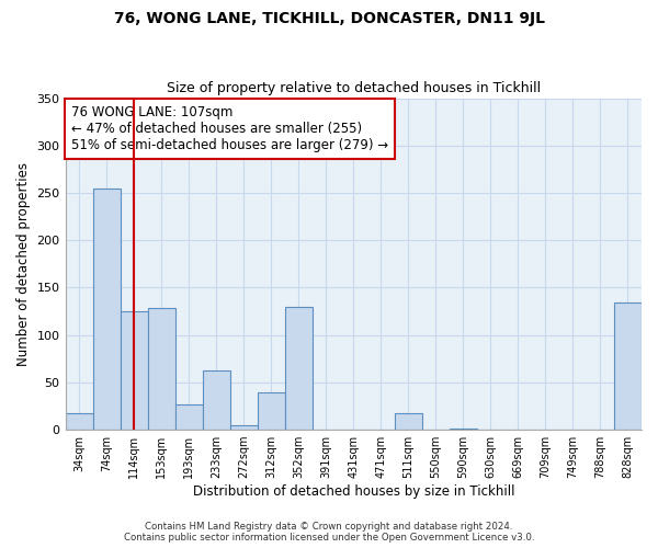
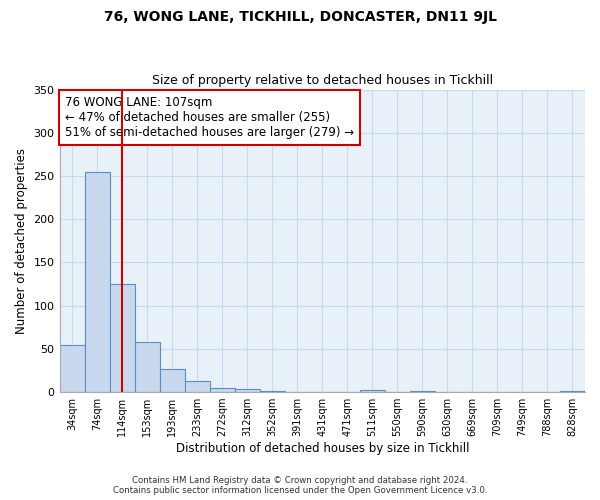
34sqm: 18 -> 55
153sqm: 128 -> 58
233sqm: 62 -> 13
312sqm: 40 -> 4
352sqm: 130 -> 1
511sqm: 18 -> 2
828sqm: 134 -> 1
